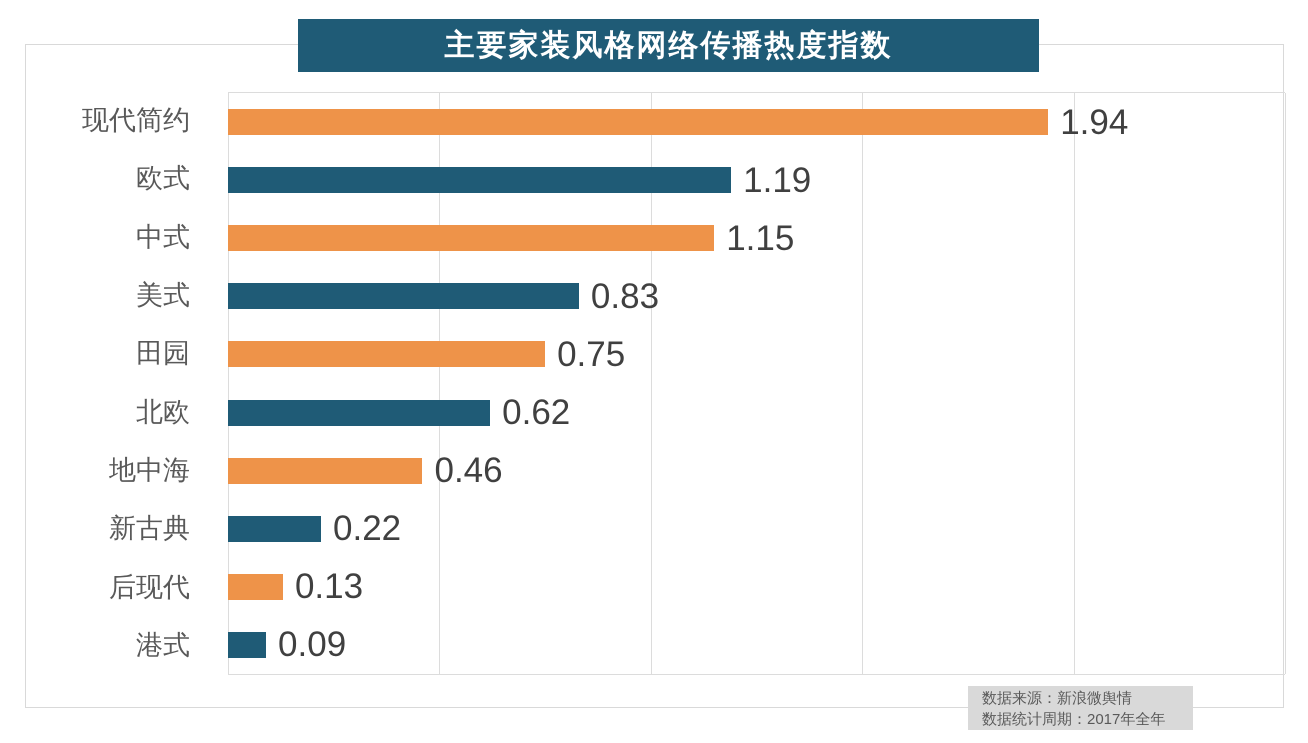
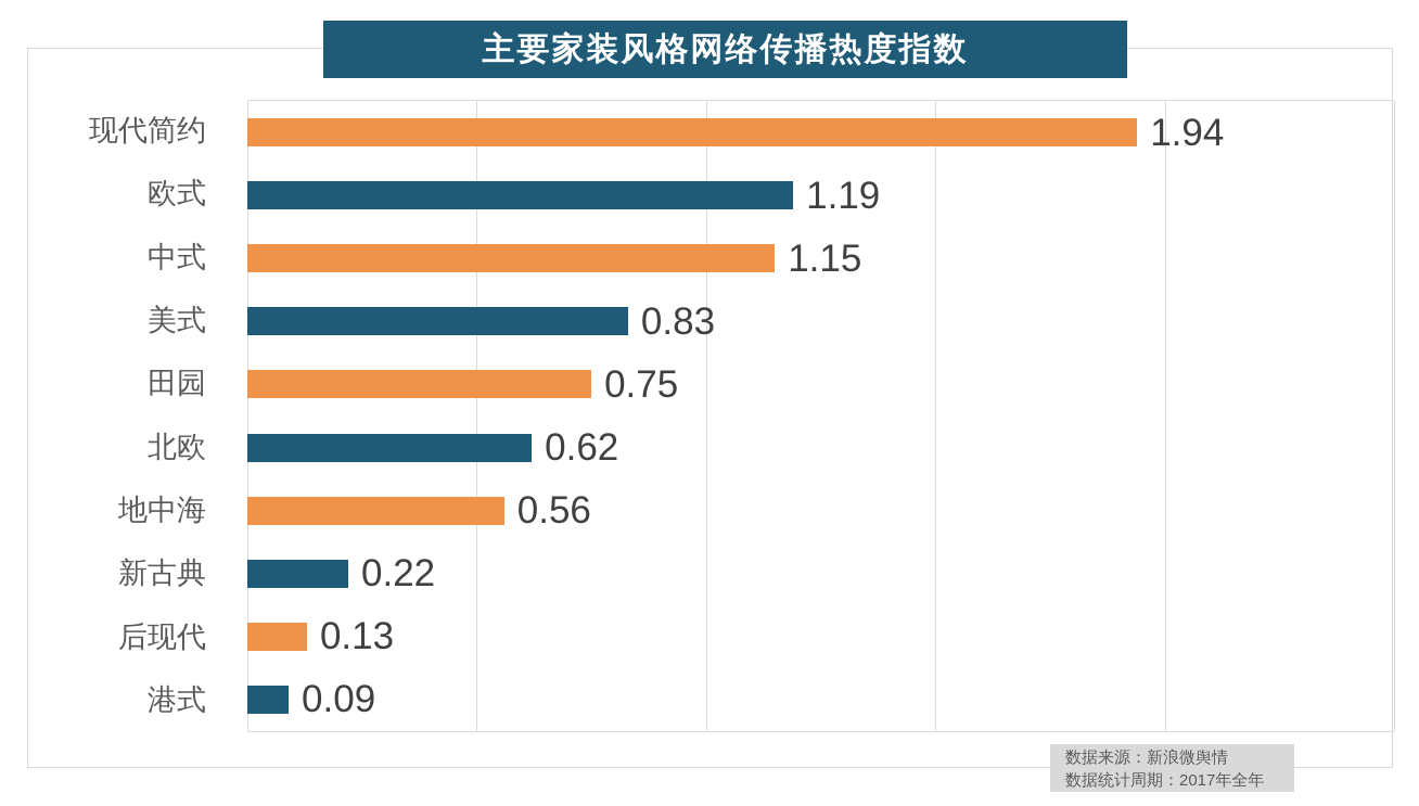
地中海: 0.46 -> 0.56
